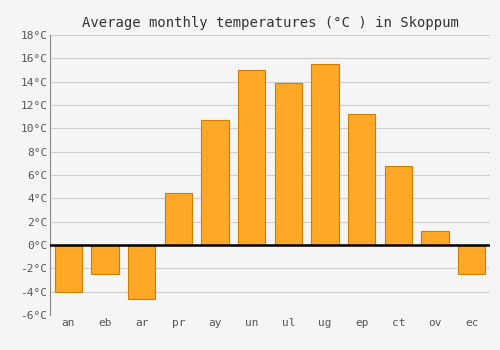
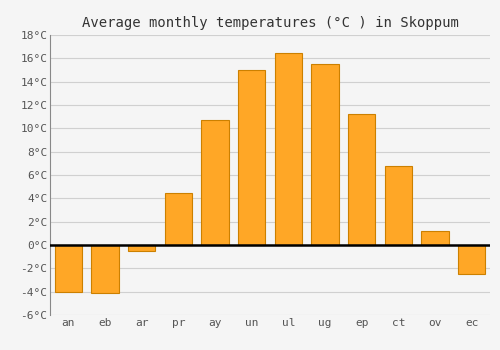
eb: -2.5°C -> -4.1°C
ar: -4.6°C -> -0.5°C
ul: 13.9°C -> 16.5°C
